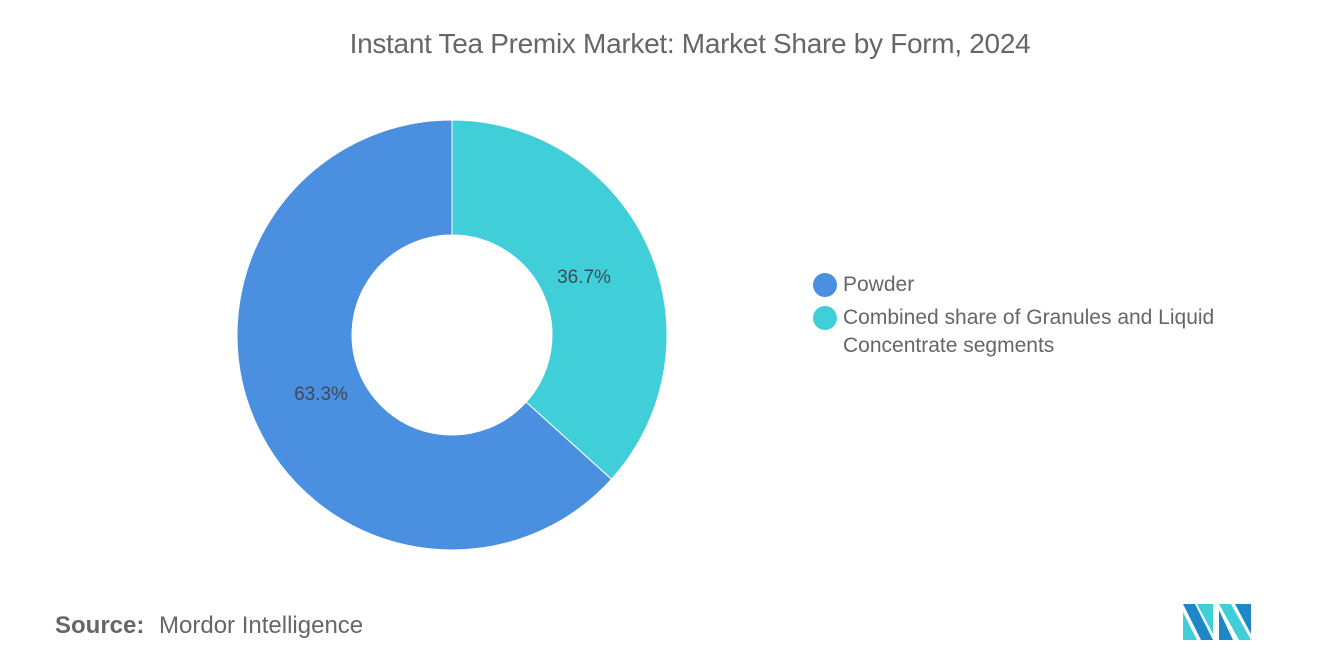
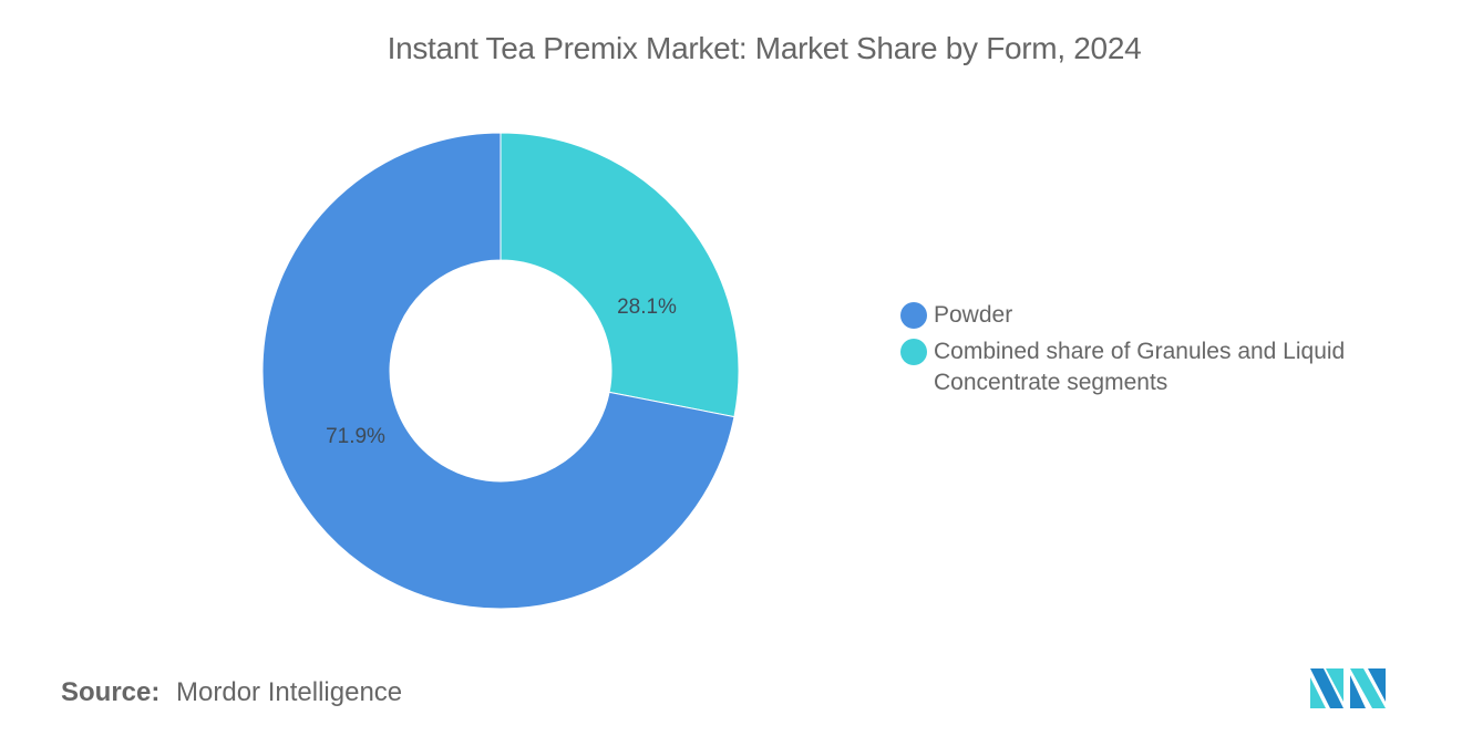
Powder: 63.3% -> 71.9%
Combined share of Granules and Liquid Concentrate segments: 36.7% -> 28.1%
